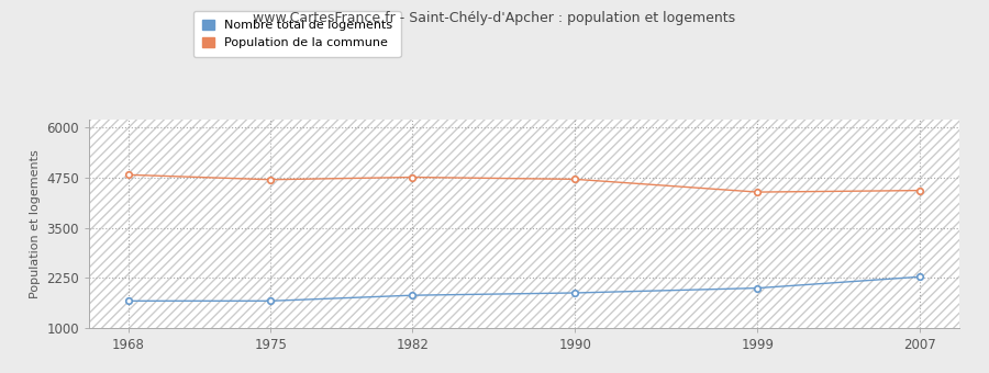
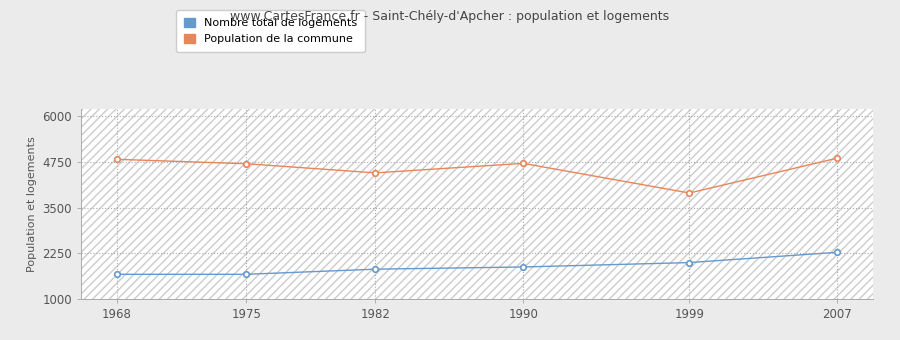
Population de la commune/1982: 4760 -> 4450
Population de la commune/1999: 4390 -> 3900
Population de la commune/2007: 4430 -> 4850
